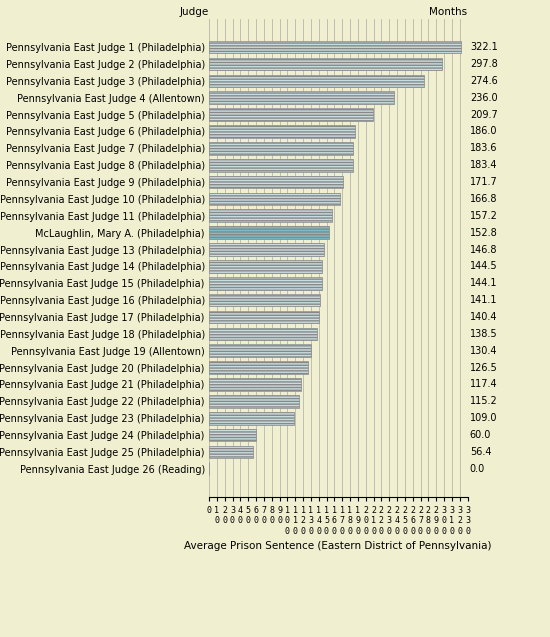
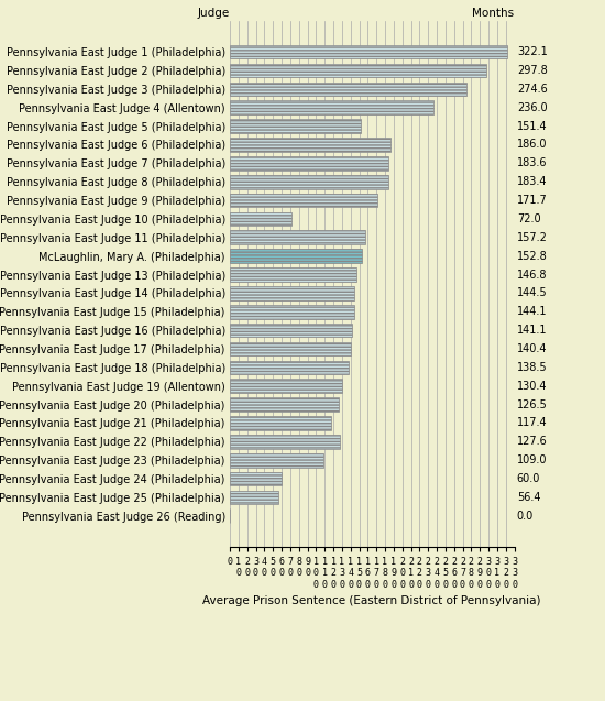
Pennsylvania East Judge 5 (Philadelphia): 209.7 -> 151.4
Pennsylvania East Judge 10 (Philadelphia): 166.8 -> 72.0
Pennsylvania East Judge 22 (Philadelphia): 115.2 -> 127.6
